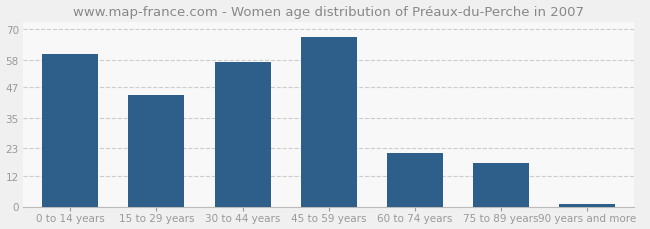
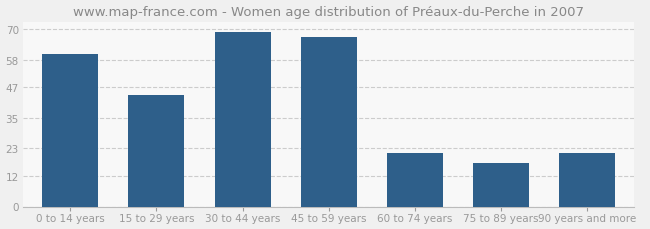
30 to 44 years: 57 -> 69
90 years and more: 1 -> 21
